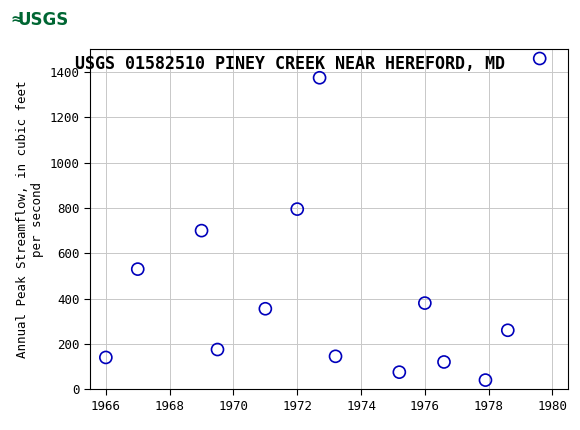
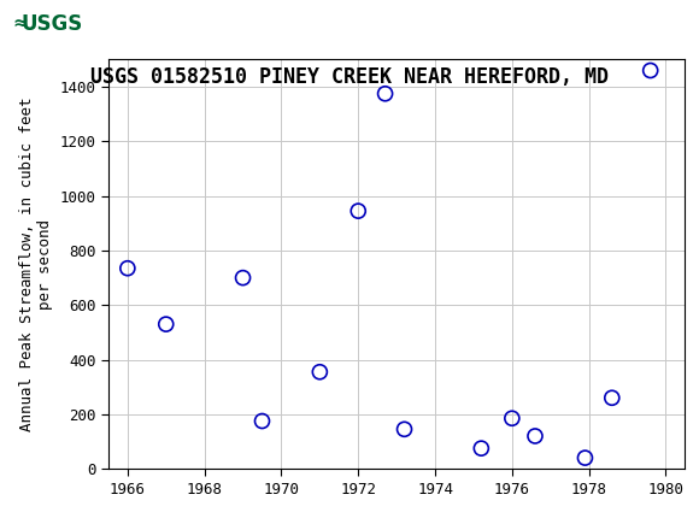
1966: 140 -> 735
1972: 795 -> 945
1976: 380 -> 185
